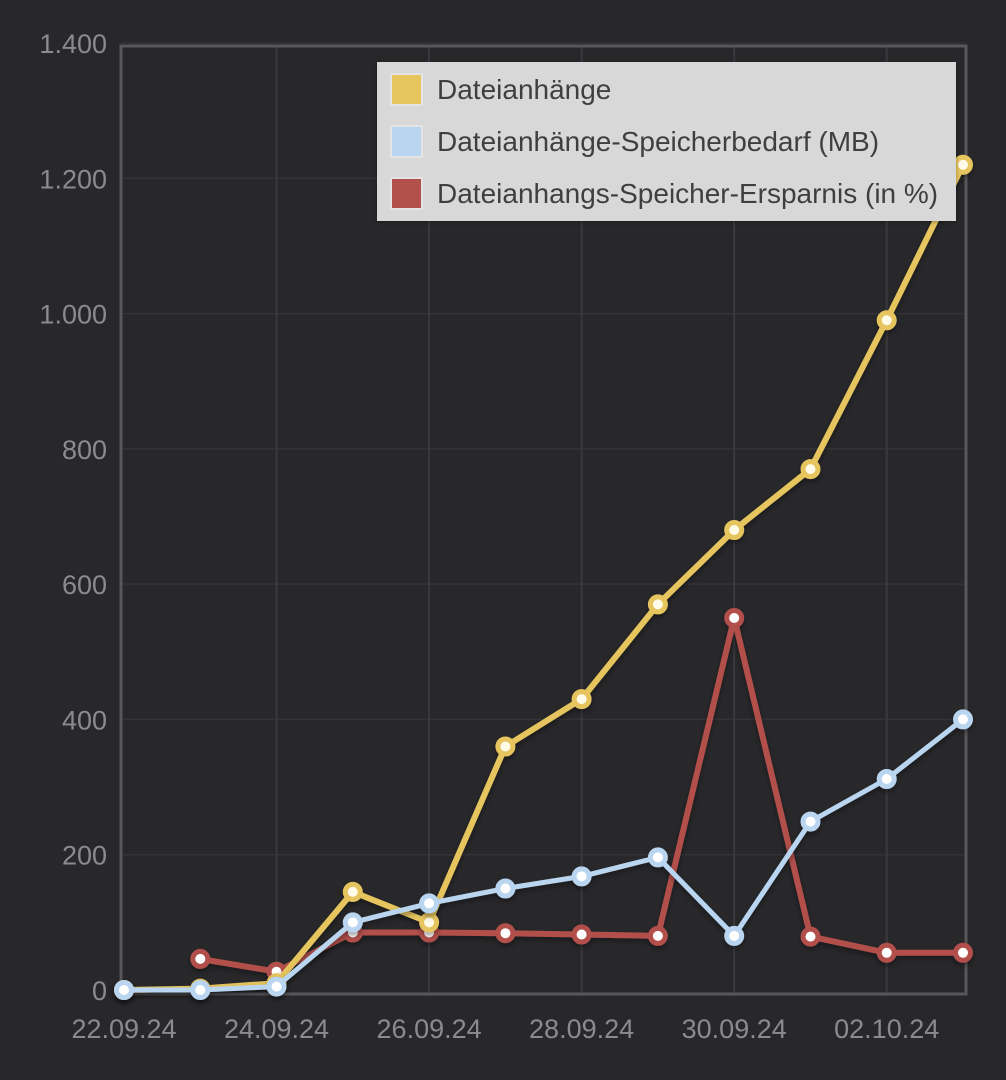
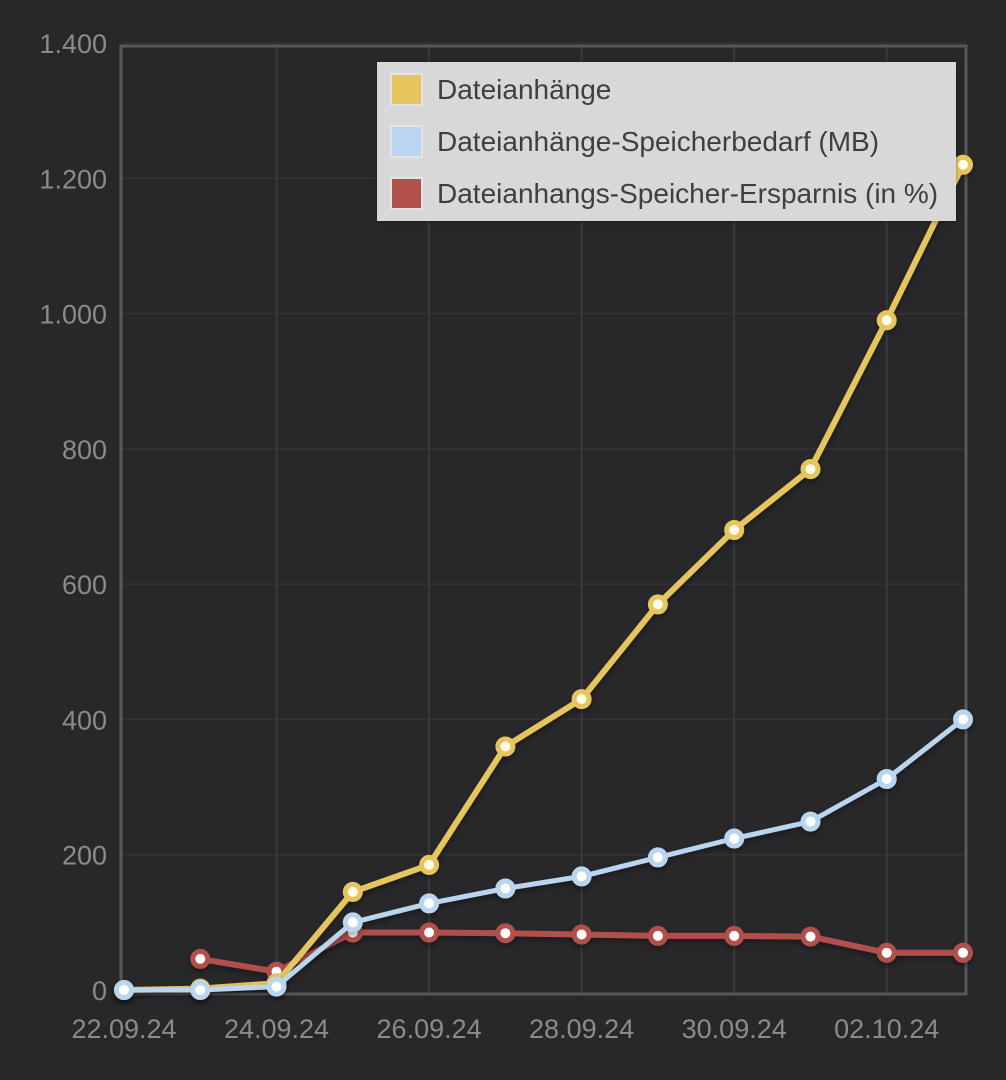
Dateianhänge/26.09.24: 100 -> 180
Dateianhänge-Speicherbedarf (MB)/30.09.24: 80 -> 220
Dateianhangs-Speicher-Ersparnis (in %)/30.09.24: 550 -> 80
